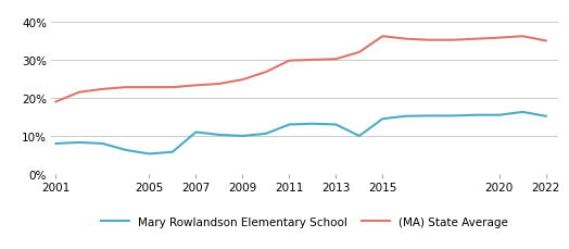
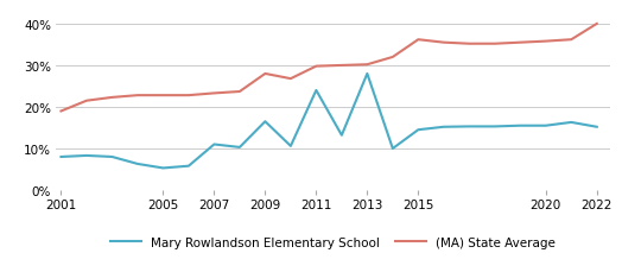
Mary Rowlandson Elementary School/2009: 10.0% -> 16.5%
(MA) State Average/2009: 24.8% -> 28.0%
Mary Rowlandson Elementary School/2011: 13.0% -> 24.0%
Mary Rowlandson Elementary School/2013: 13.0% -> 28.0%
(MA) State Average/2022: 35.0% -> 40.0%
